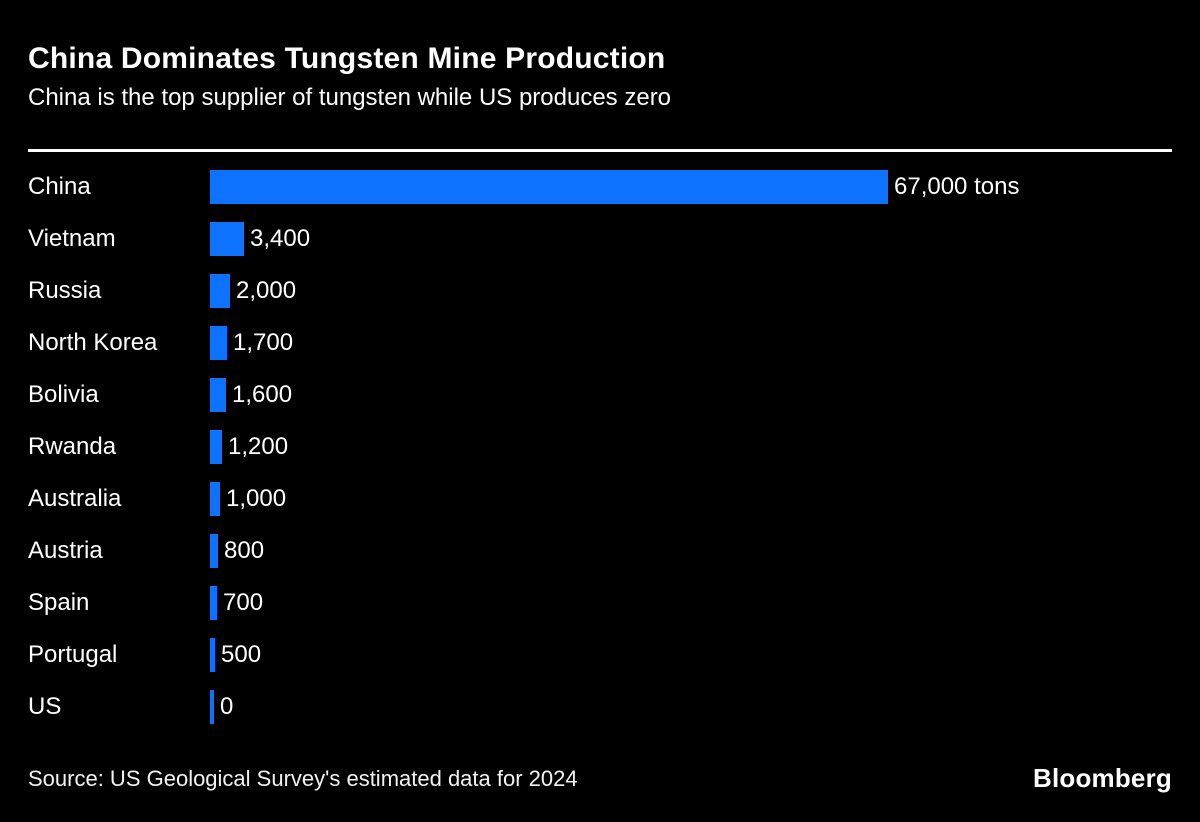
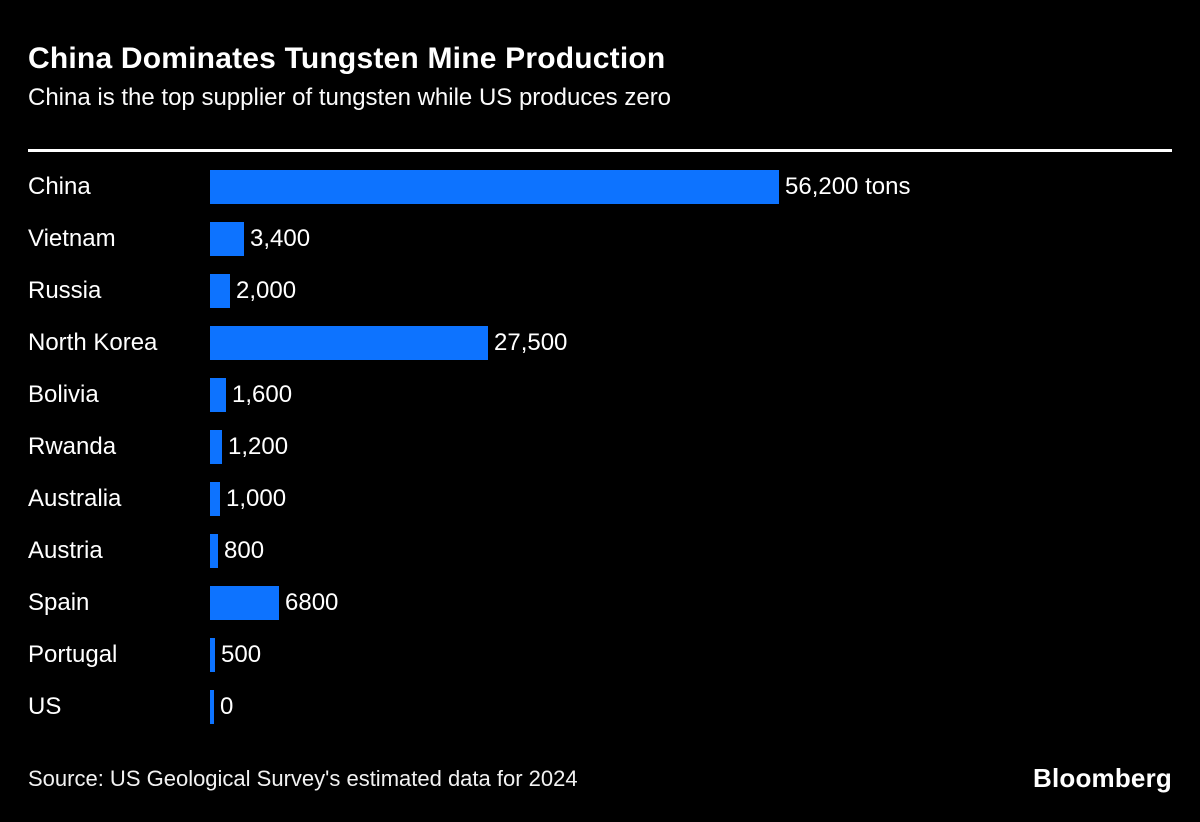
China: 67,000 -> 56,200
North Korea: 1,700 -> 27,500
Spain: 700 -> 6800
